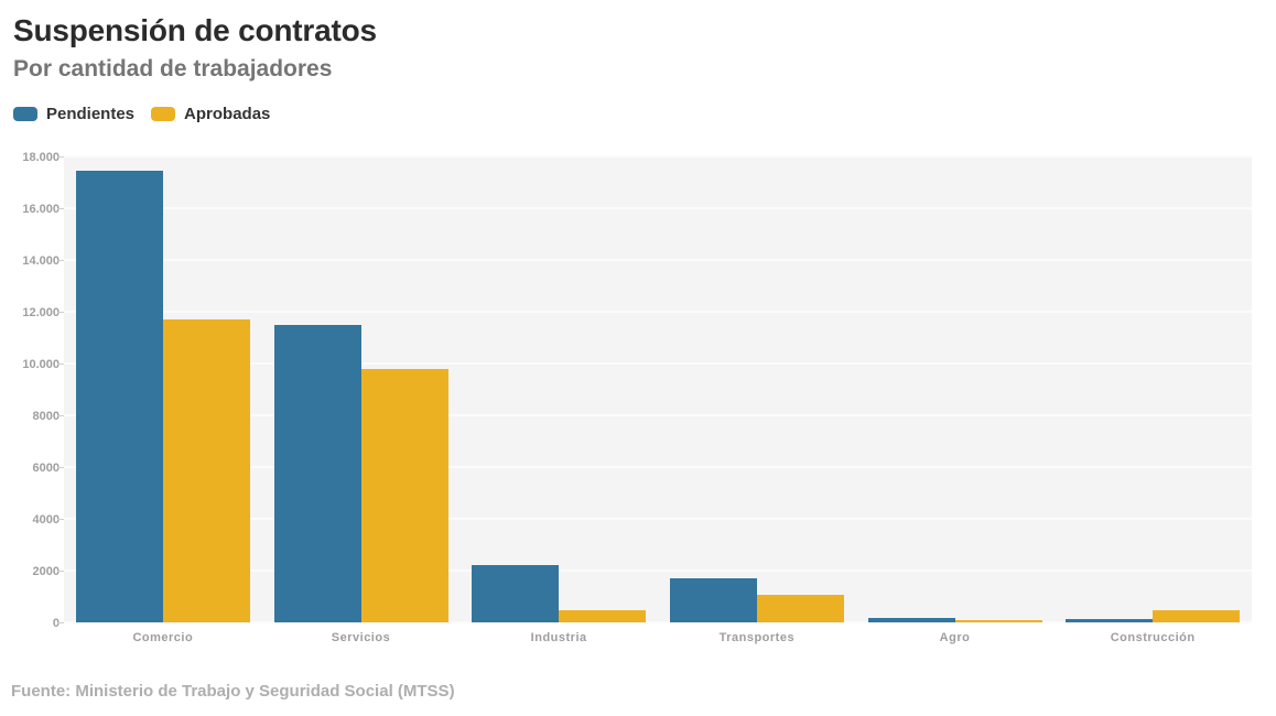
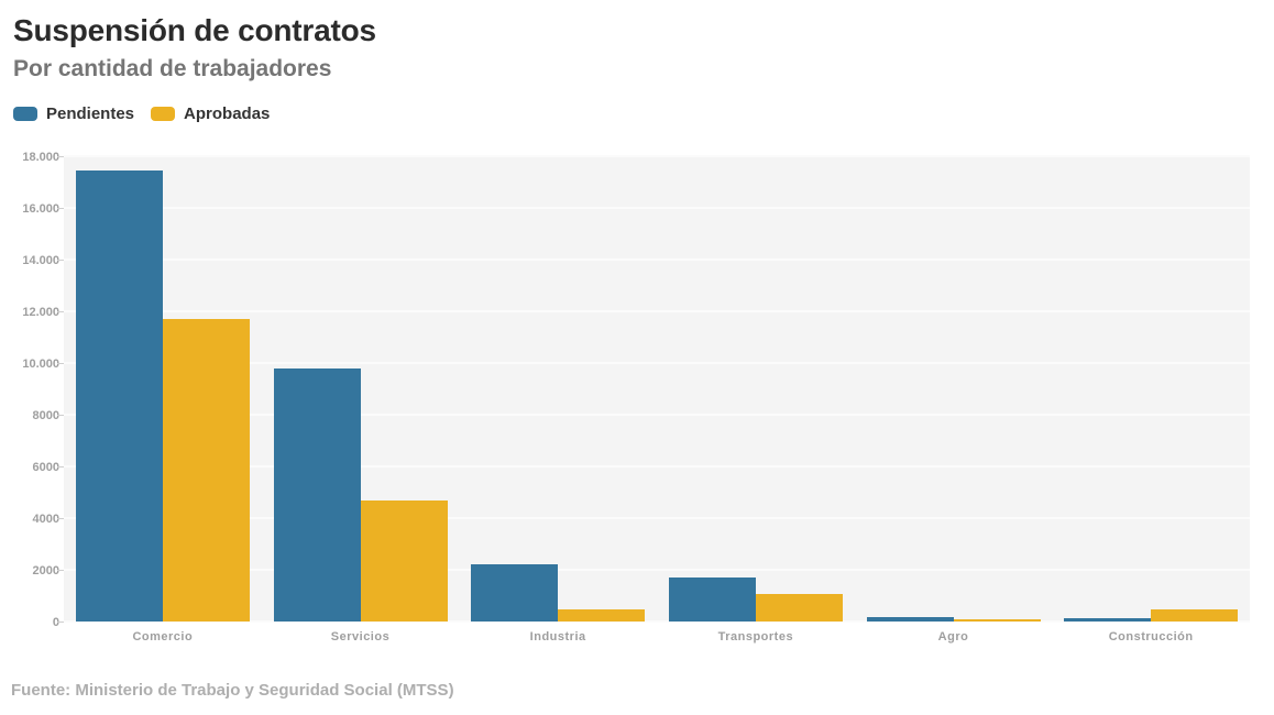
Pendientes/Servicios: 11500 -> 9800
Aprobadas/Servicios: 9800 -> 4700
